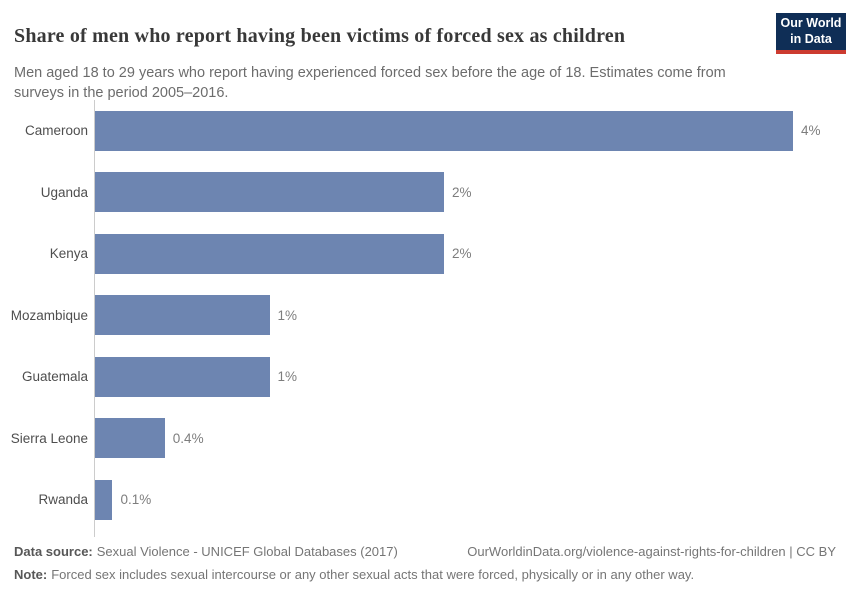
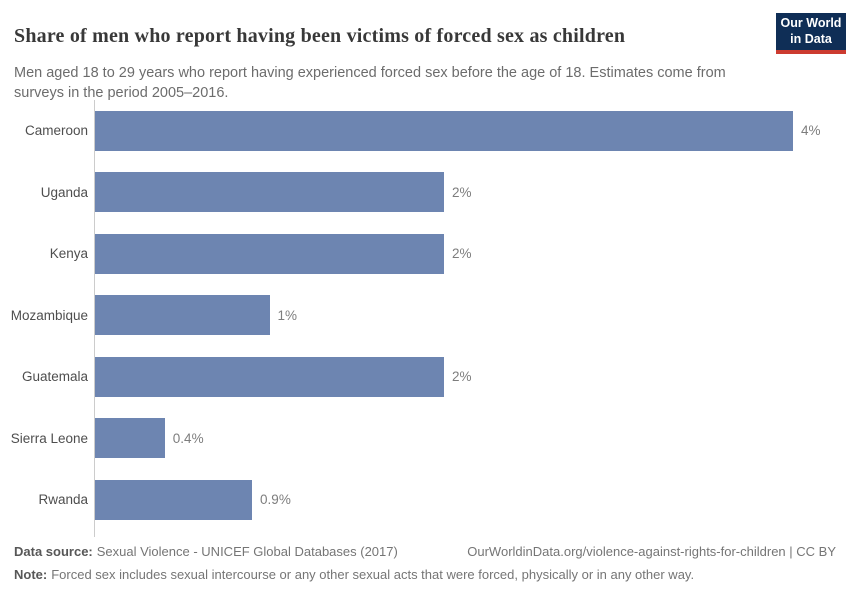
Guatemala: 1% -> 2%
Rwanda: 0.1% -> 0.9%
